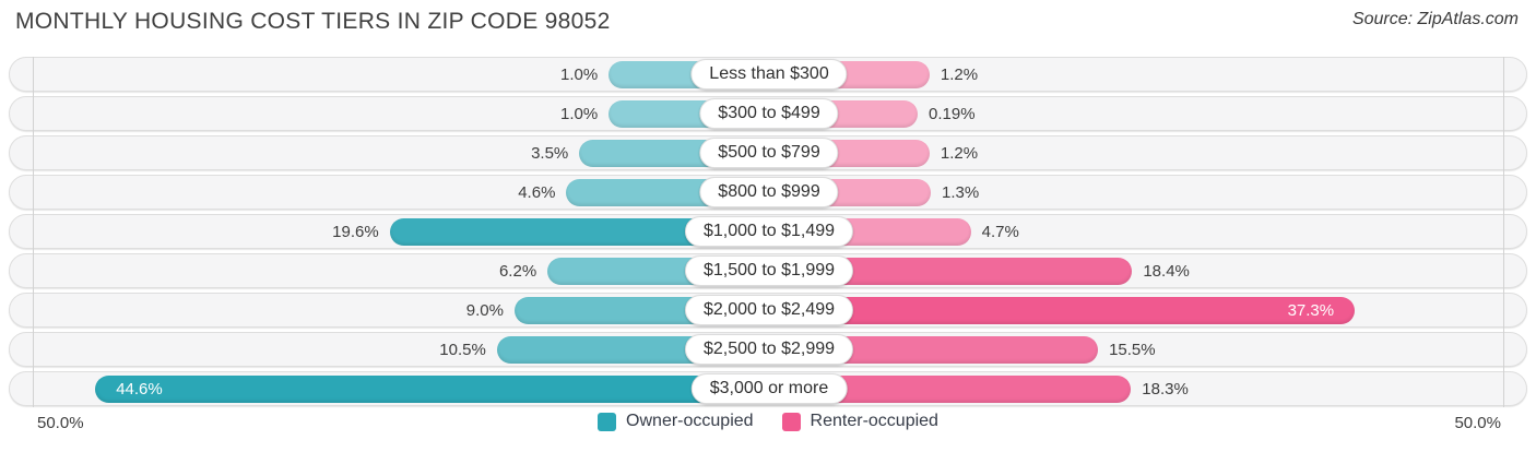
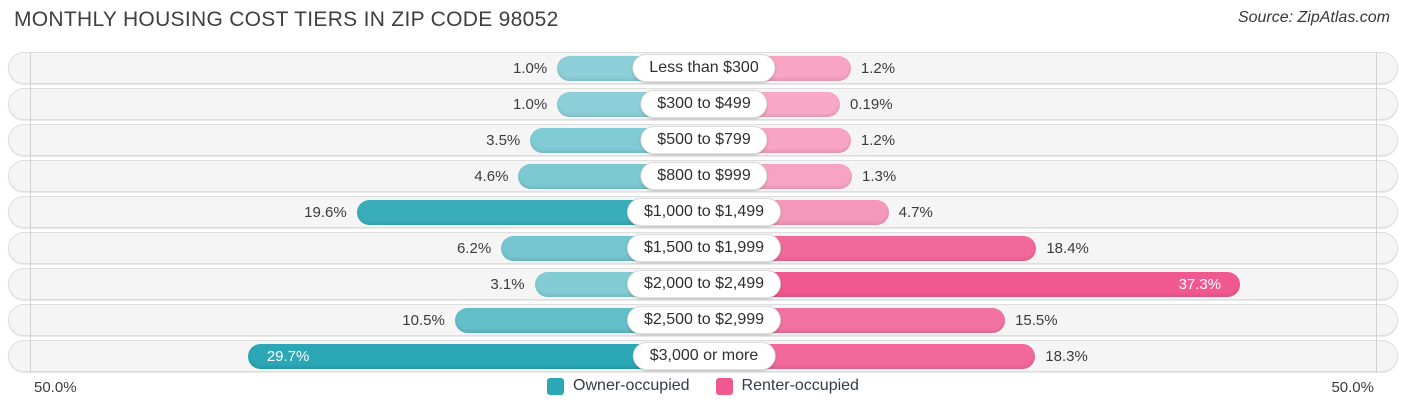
Owner-occupied/$2,000 to $2,499: 9.0% -> 3.1%
Owner-occupied/$3,000 or more: 44.6% -> 29.7%
